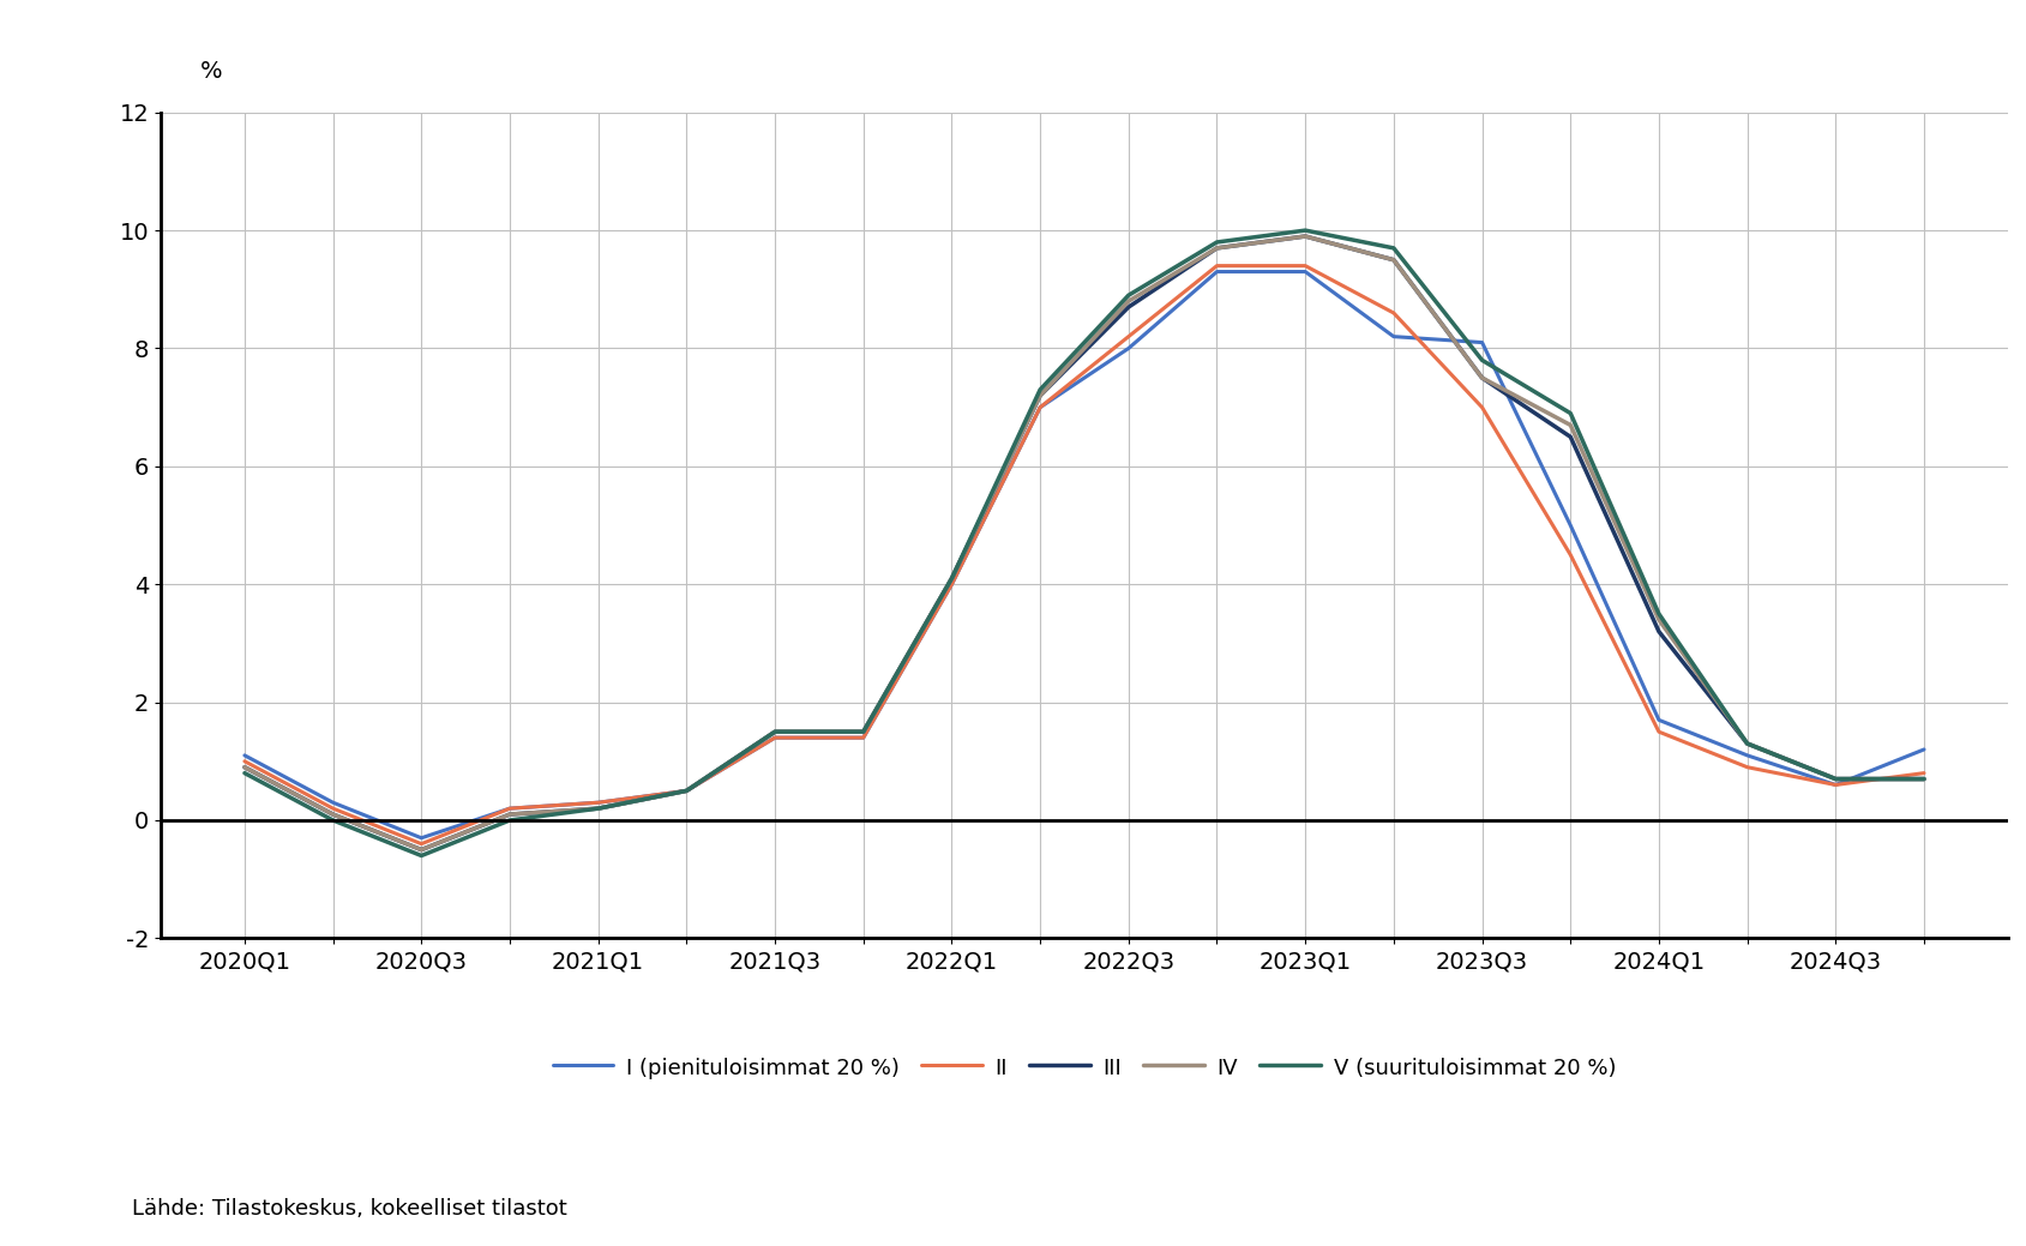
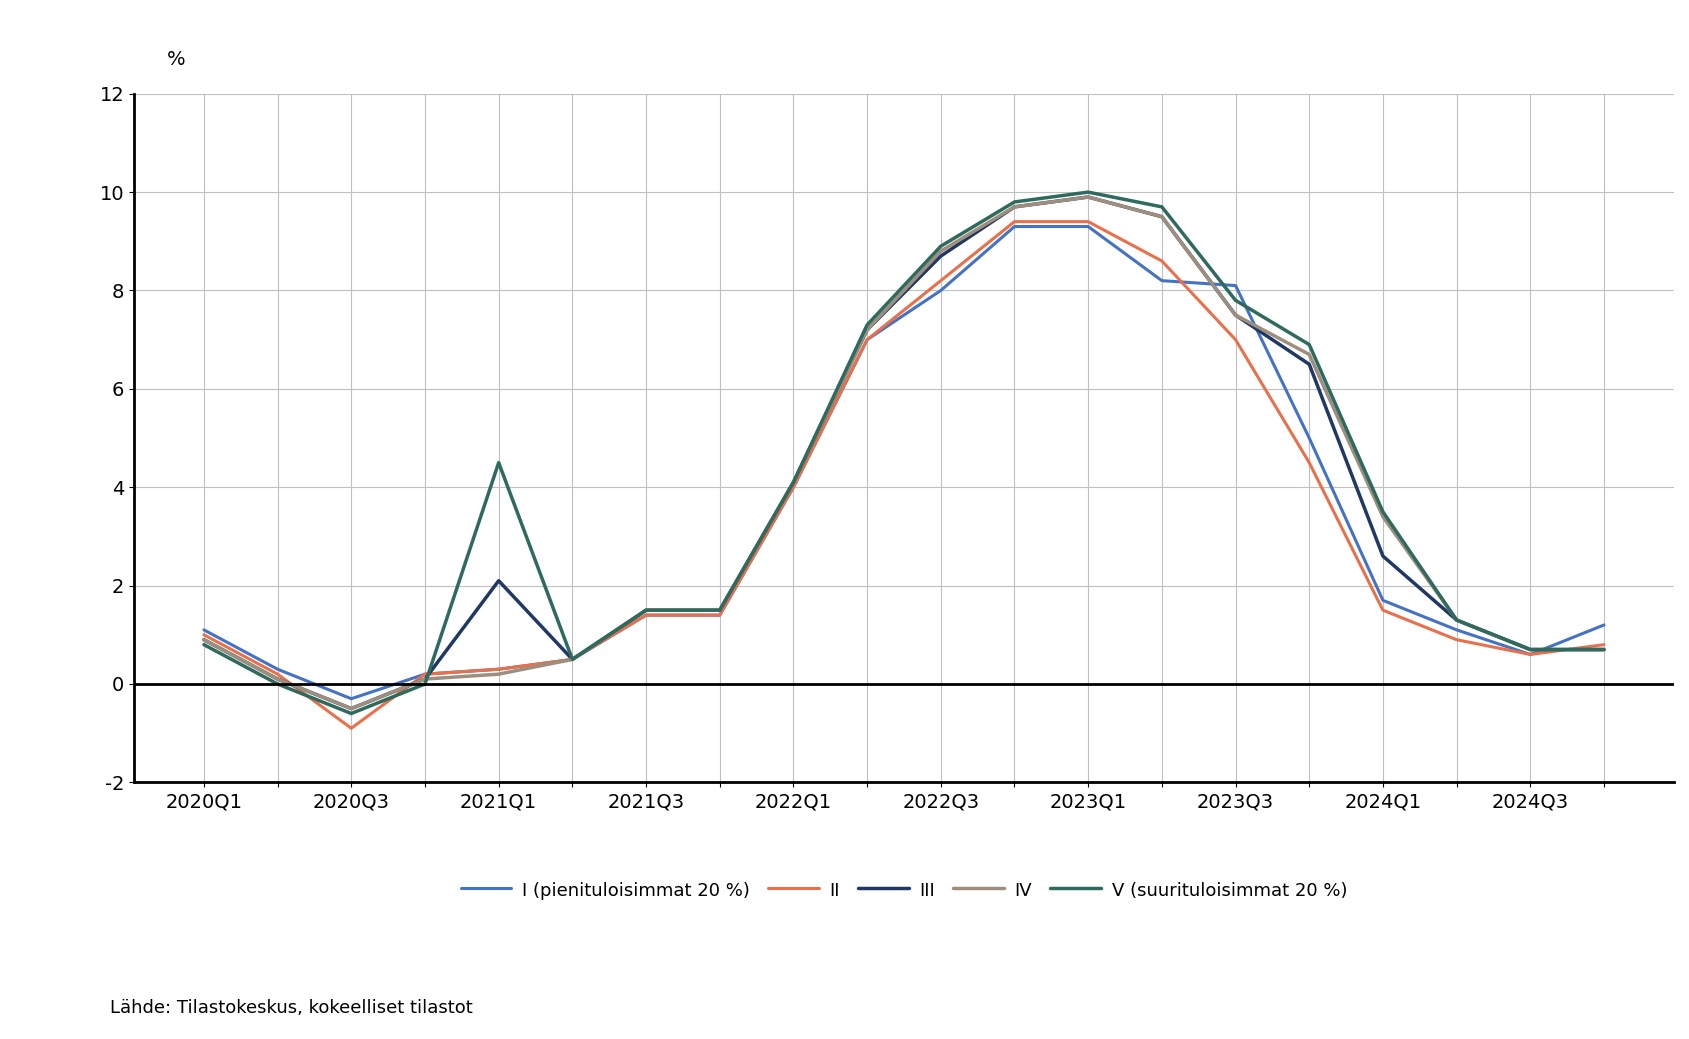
II/2020Q3: -0.4 -> -0.9
III/2021Q1: 0.2 -> 2.1
V (suurituloisimmat 20 %)/2021Q1: 0.2 -> 4.5
III/2024Q1: 3.2 -> 2.6
